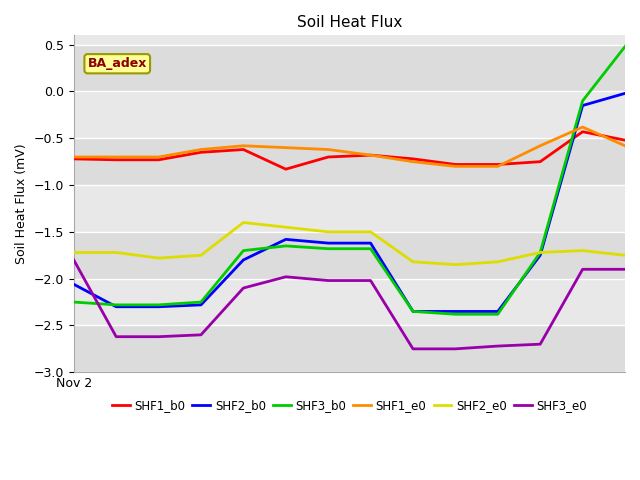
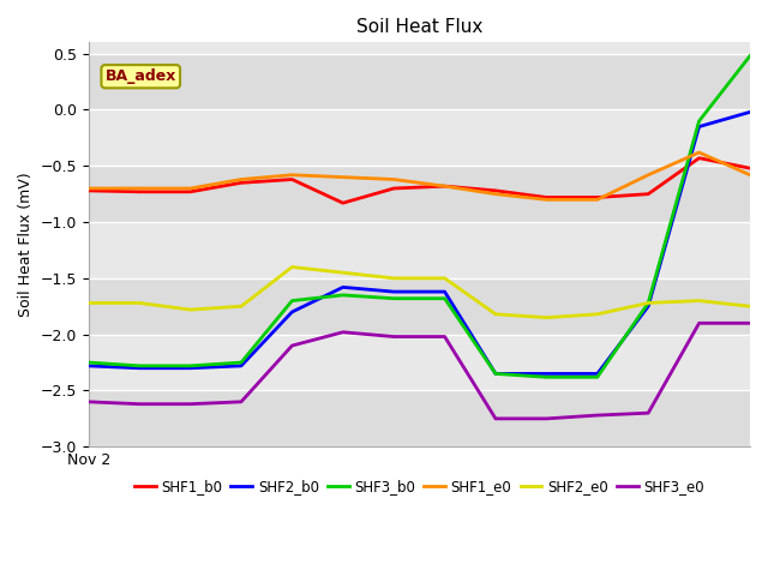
SHF2_b0/Nov 2: -2.06 -> -2.28
SHF3_e0/Nov 2: -1.80 -> -2.60
